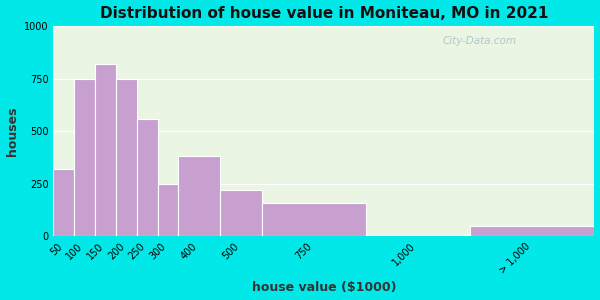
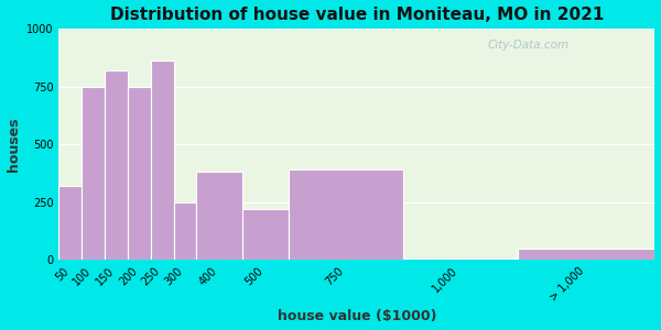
250: 560 -> 860
750: 160 -> 390
